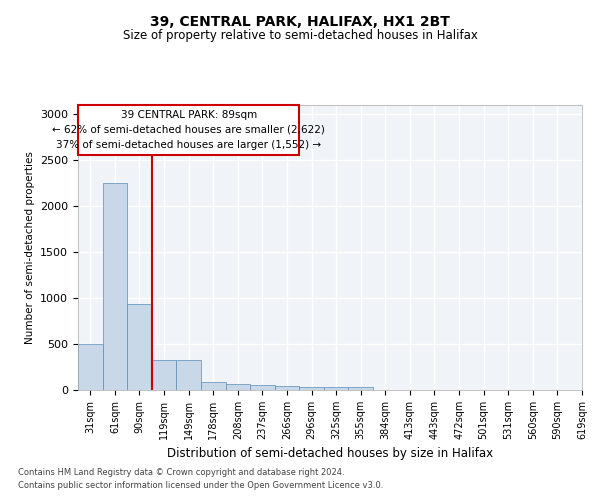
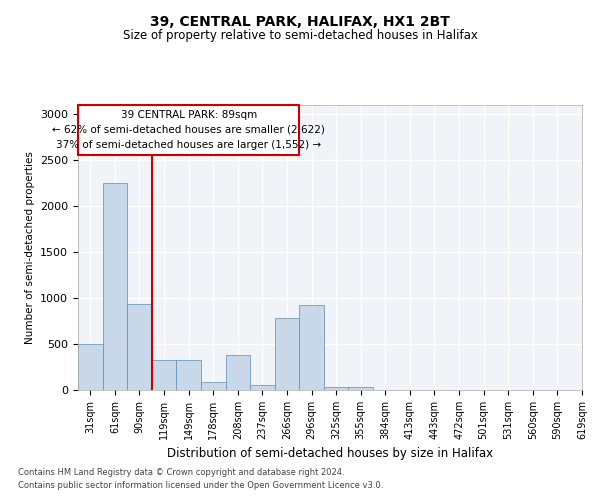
208sqm: 70 -> 380
266sqm: 40 -> 780
296sqm: 40 -> 920
